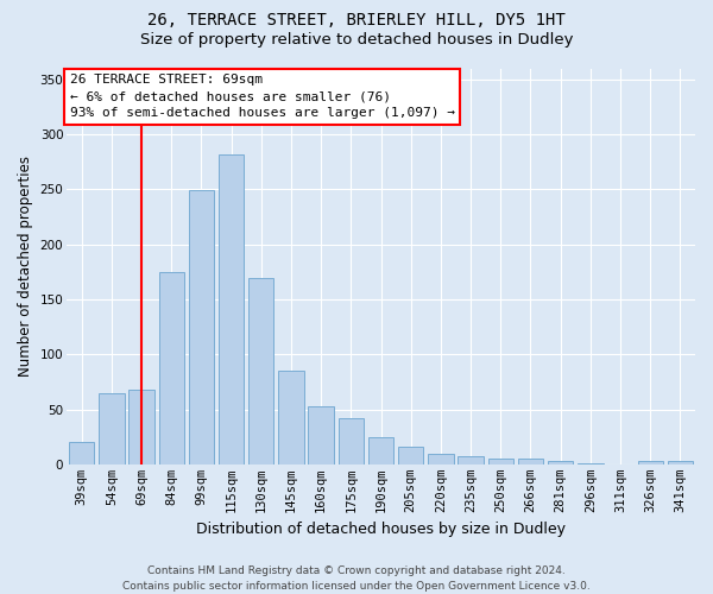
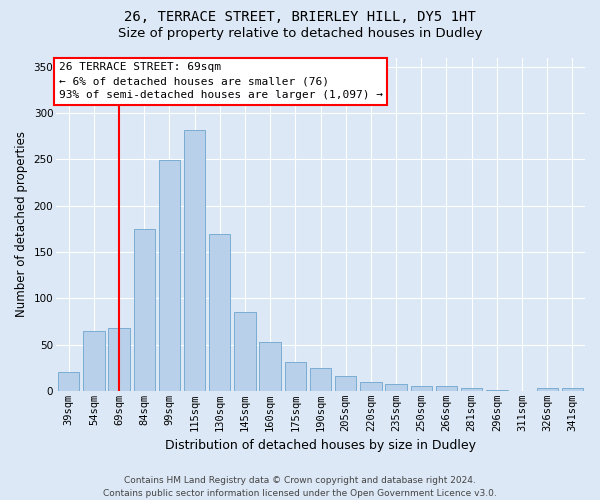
175sqm: 42 -> 31
